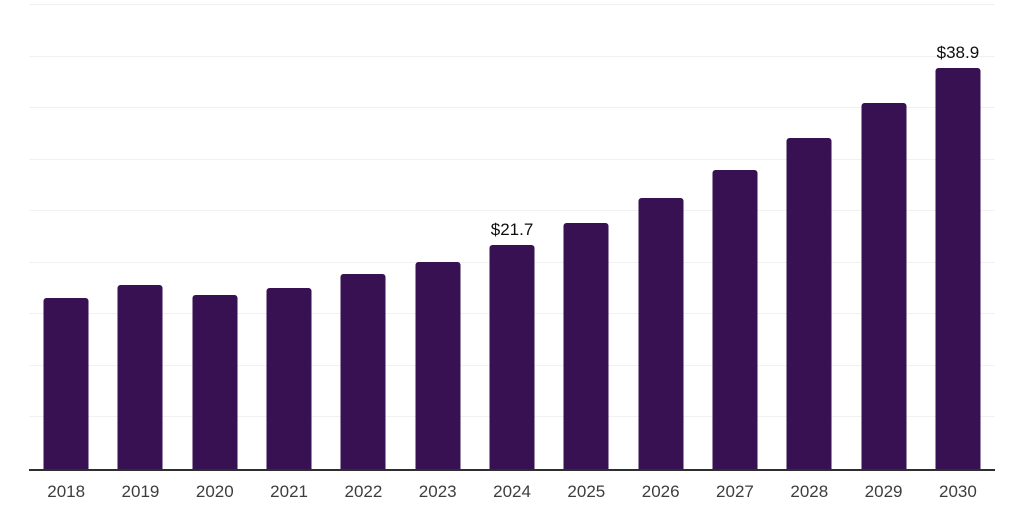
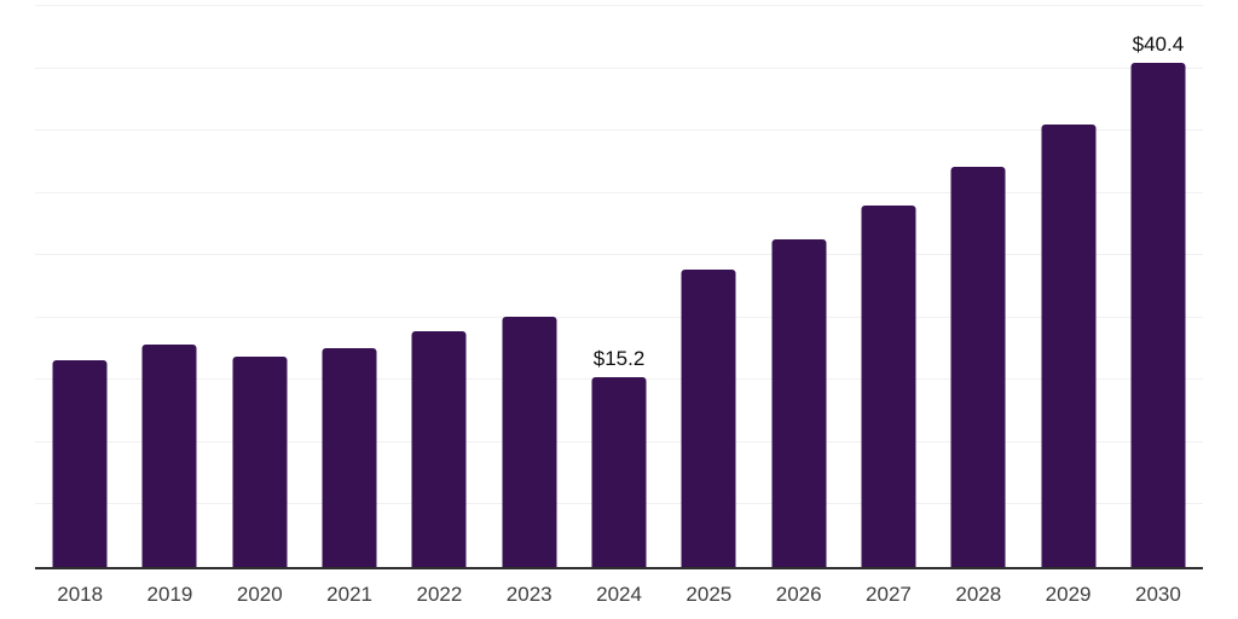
2024: $21.7 -> $15.2
2030: $38.9 -> $40.4
